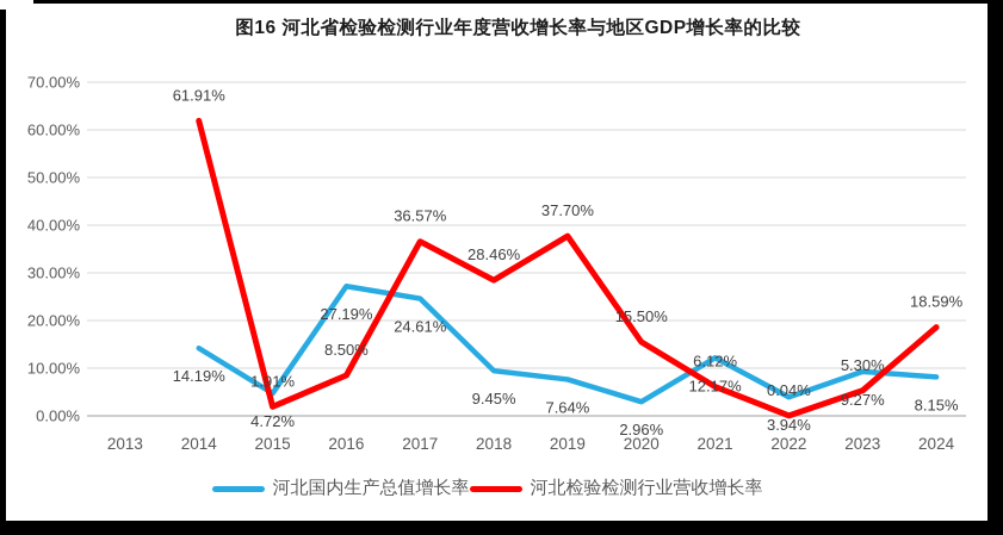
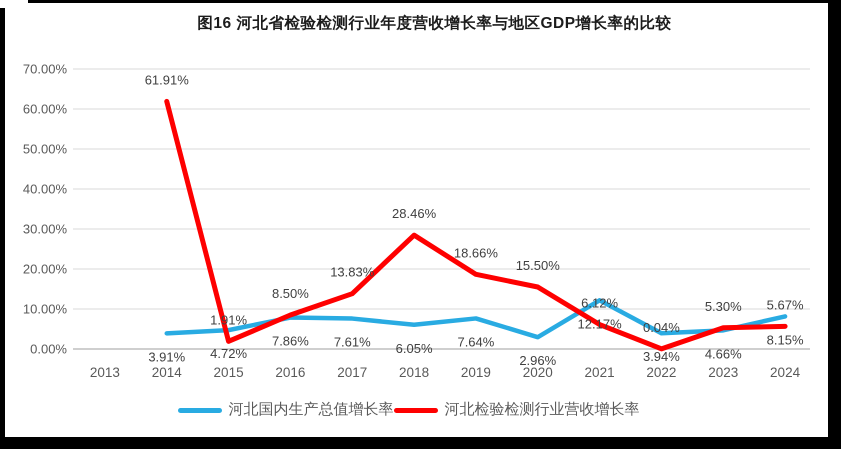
河北国内生产总值增长率/2014: 14.19% -> 3.91%
河北国内生产总值增长率/2016: 27.19% -> 7.86%
河北国内生产总值增长率/2017: 24.61% -> 7.61%
河北检验检测行业营收增长率/2017: 36.57% -> 13.83%
河北国内生产总值增长率/2018: 9.45% -> 6.05%
河北检验检测行业营收增长率/2019: 37.70% -> 18.66%
河北国内生产总值增长率/2023: 9.27% -> 4.66%
河北检验检测行业营收增长率/2024: 18.59% -> 5.67%
